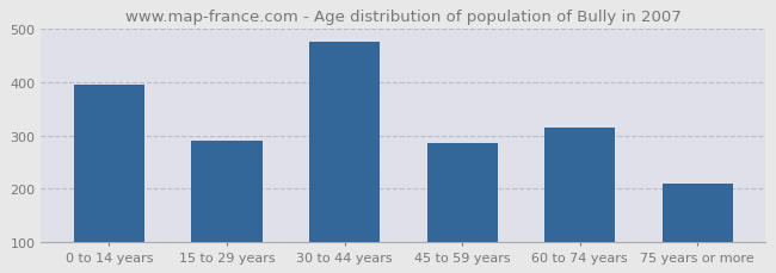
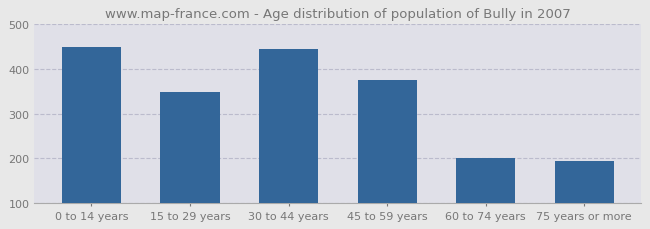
0 to 14 years: 395 -> 449
15 to 29 years: 290 -> 348
30 to 44 years: 475 -> 445
45 to 59 years: 285 -> 376
60 to 74 years: 315 -> 201
75 years or more: 210 -> 193
